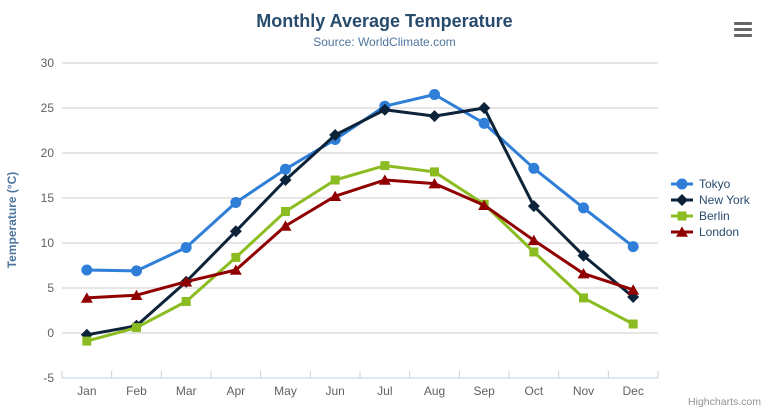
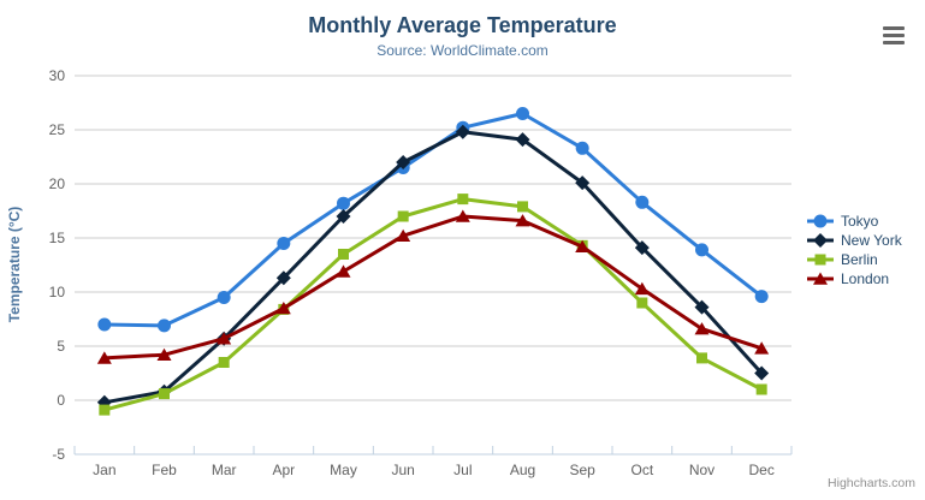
London/Apr: 7 -> 8
New York/Sep: 25 -> 20
New York/Dec: 4 -> 2
